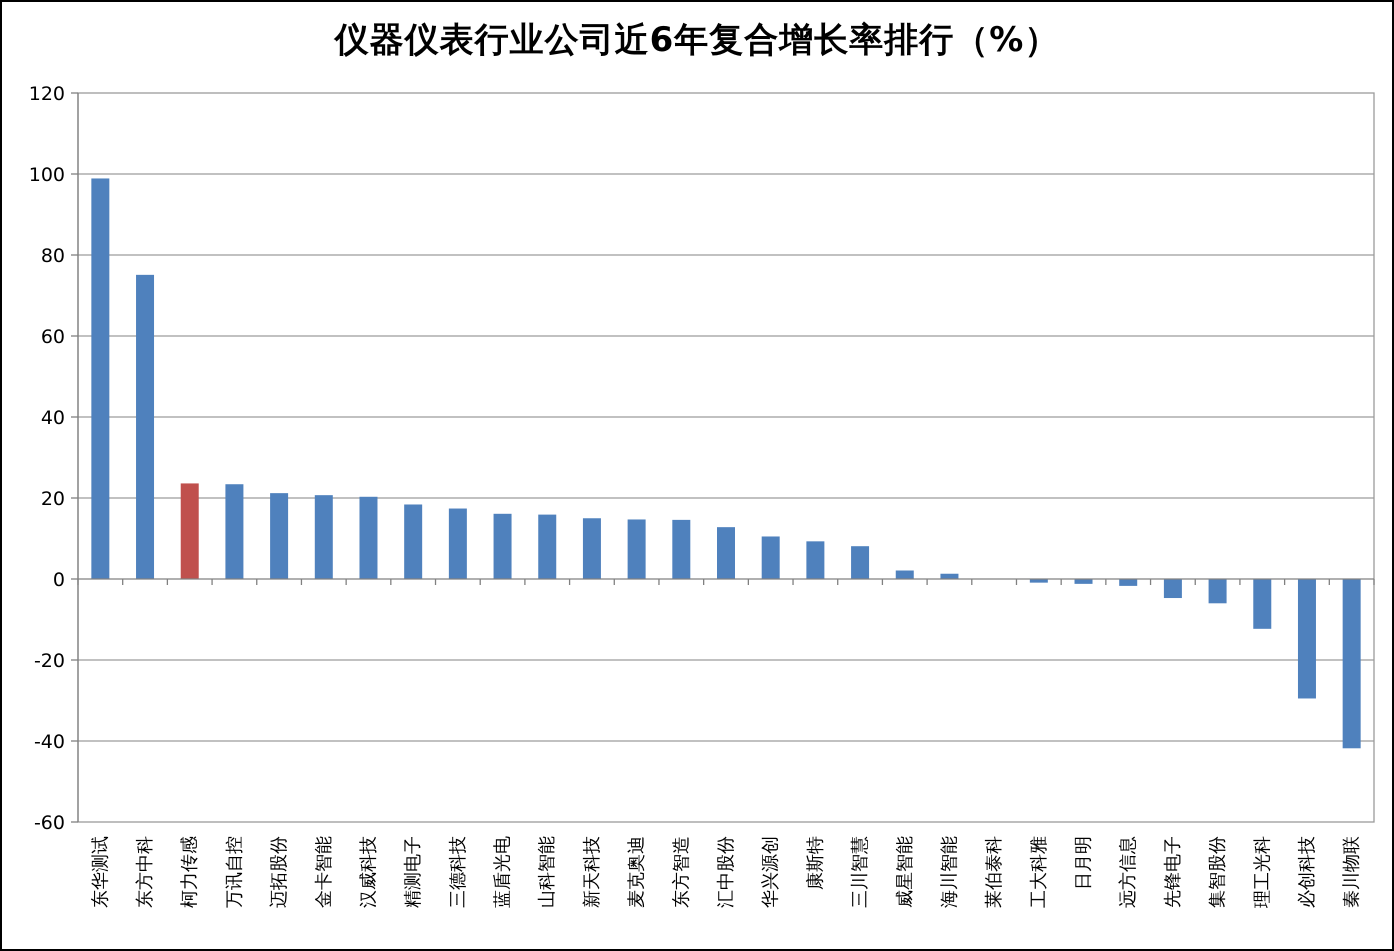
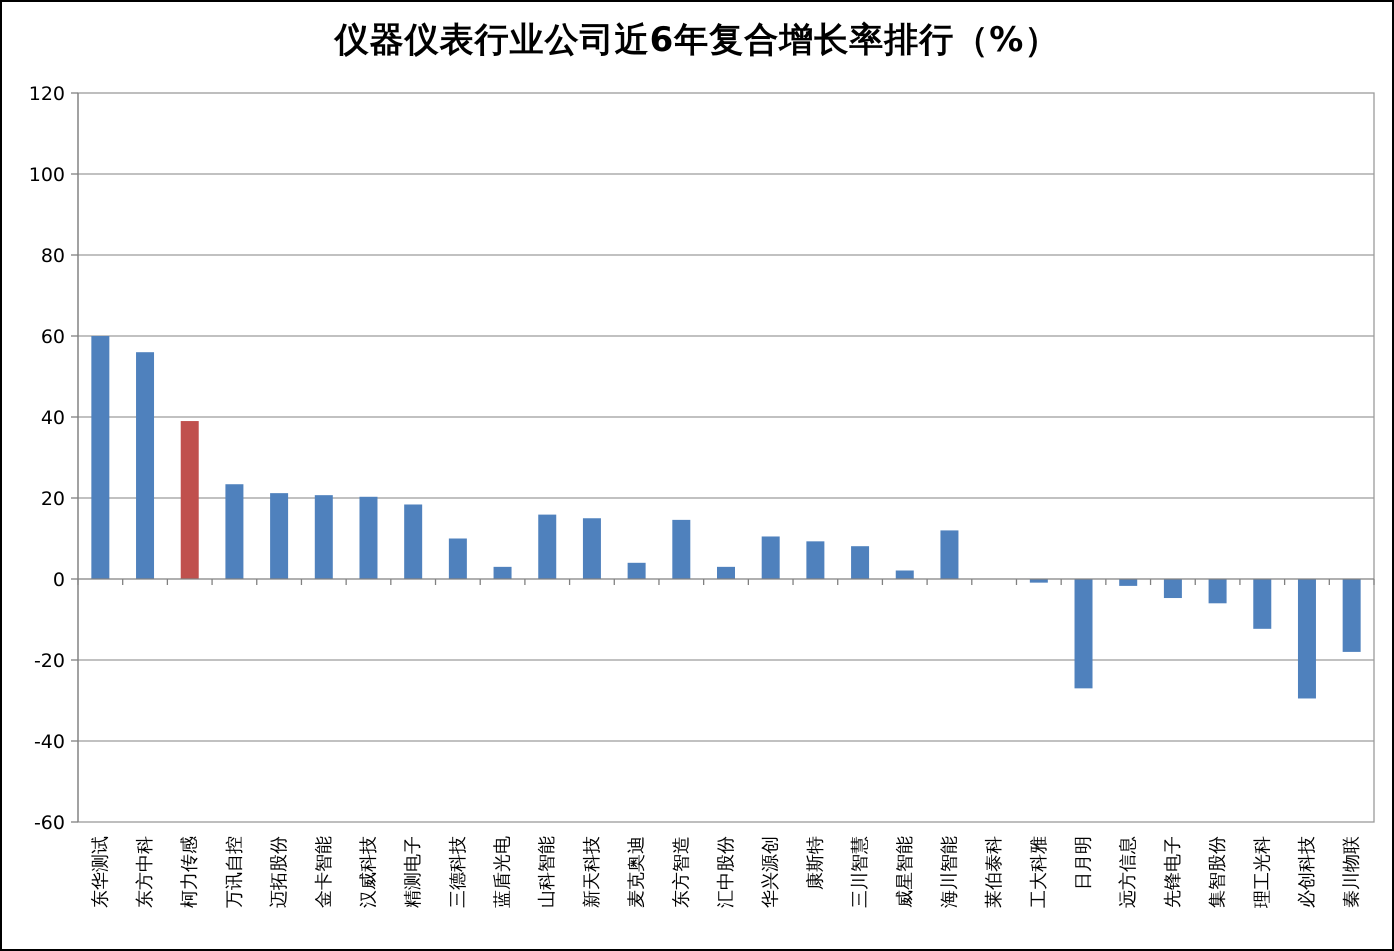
东华测试: 99 -> 60
东方中科: 75 -> 56
柯力传感: 24 -> 39
三德科技: 17 -> 10
蓝盾光电: 16 -> 3
麦克奥迪: 15 -> 4
汇中股份: 13 -> 3
海川智能: 1 -> 12
日月明: -1 -> -27
秦川物联: -42 -> -18
